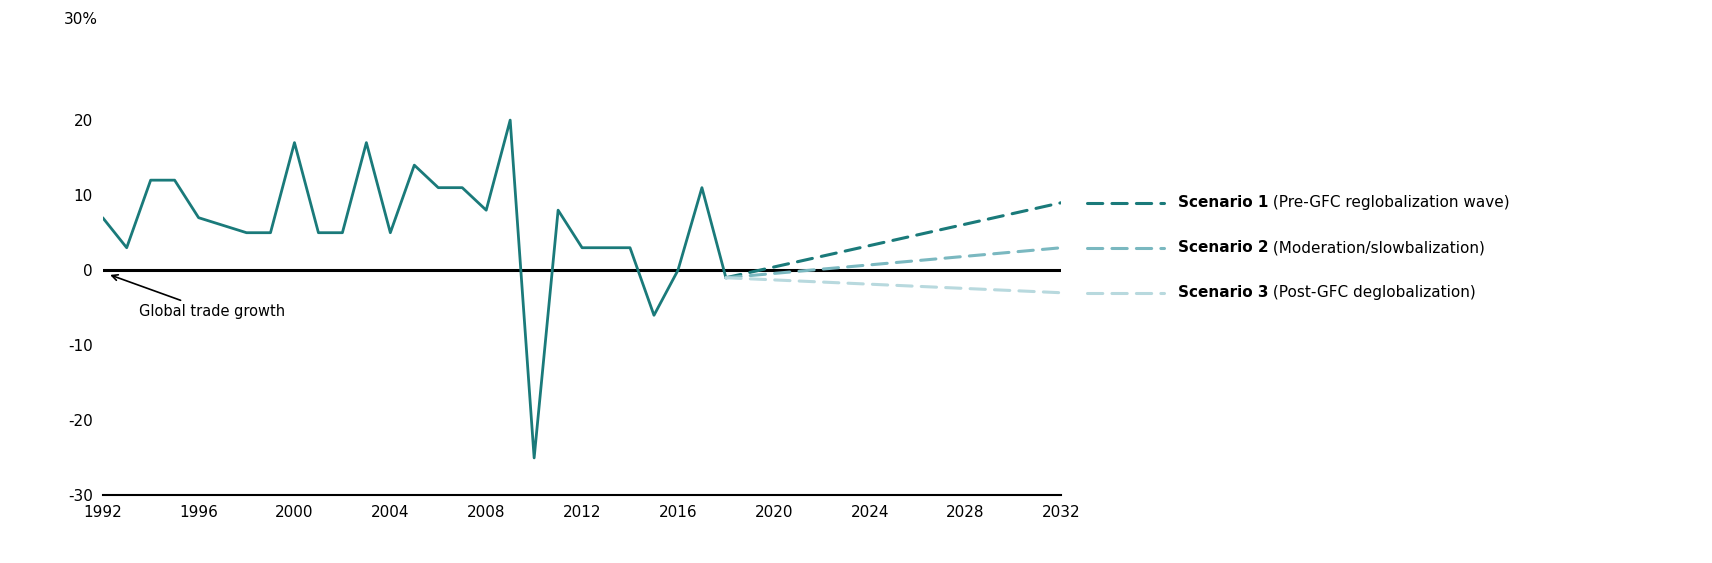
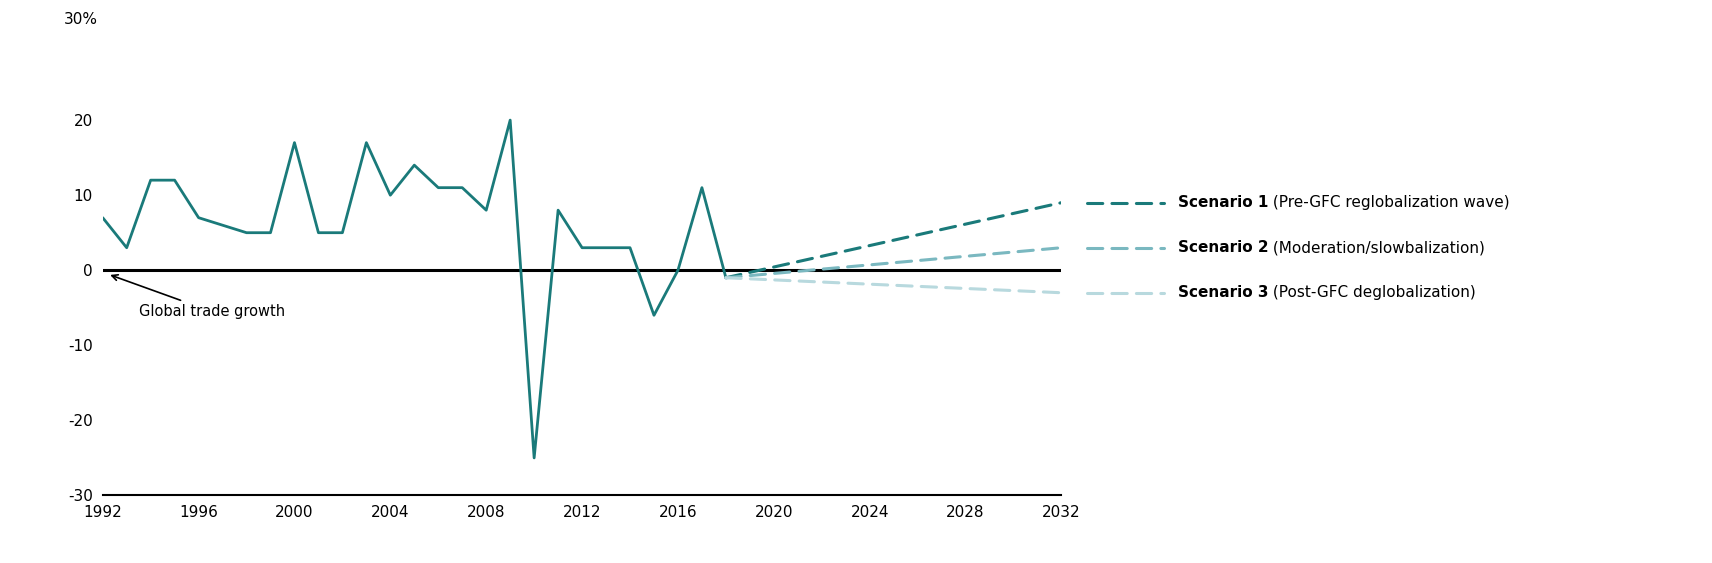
2004: 5 -> 10
